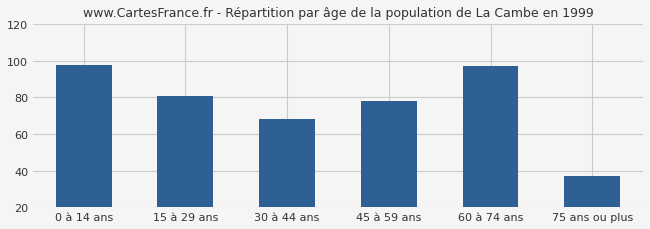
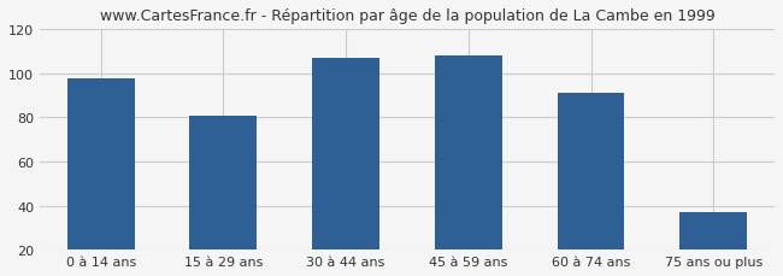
30 à 44 ans: 68 -> 107
45 à 59 ans: 78 -> 108
60 à 74 ans: 97 -> 91
